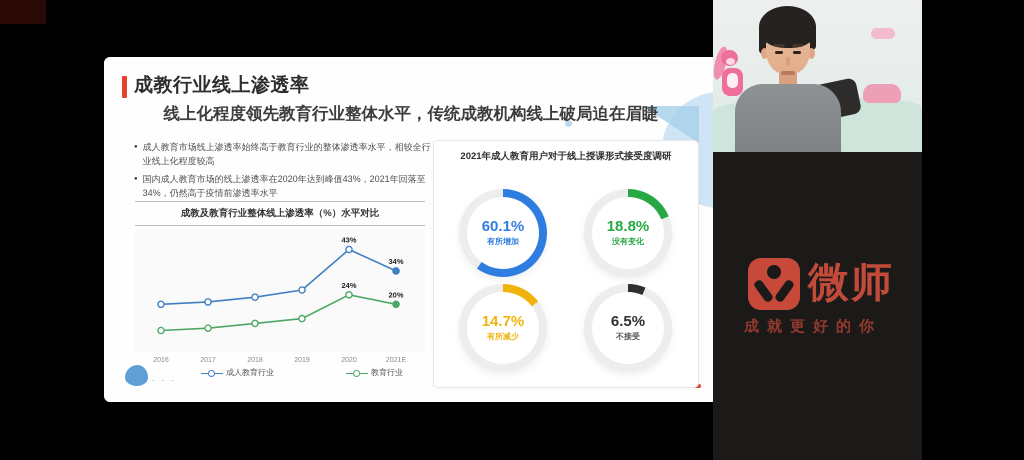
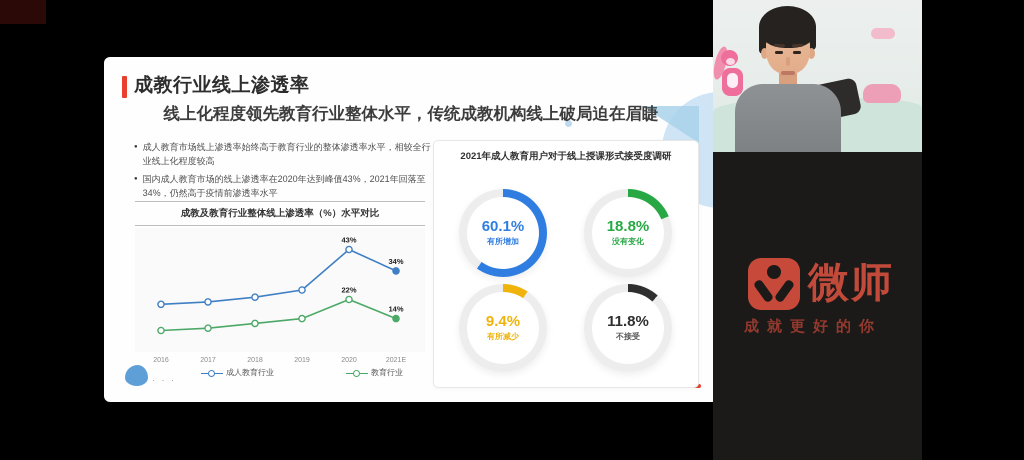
成教及教育行业整体线上渗透率（%）水平对比/教育行业/2020: 24% -> 22%
成教及教育行业整体线上渗透率（%）水平对比/教育行业/2021E: 20% -> 14%
2021年成人教育用户对于线上授课形式接受度调研/有所减少: 14.7% -> 9.4%
2021年成人教育用户对于线上授课形式接受度调研/不接受: 6.5% -> 11.8%
